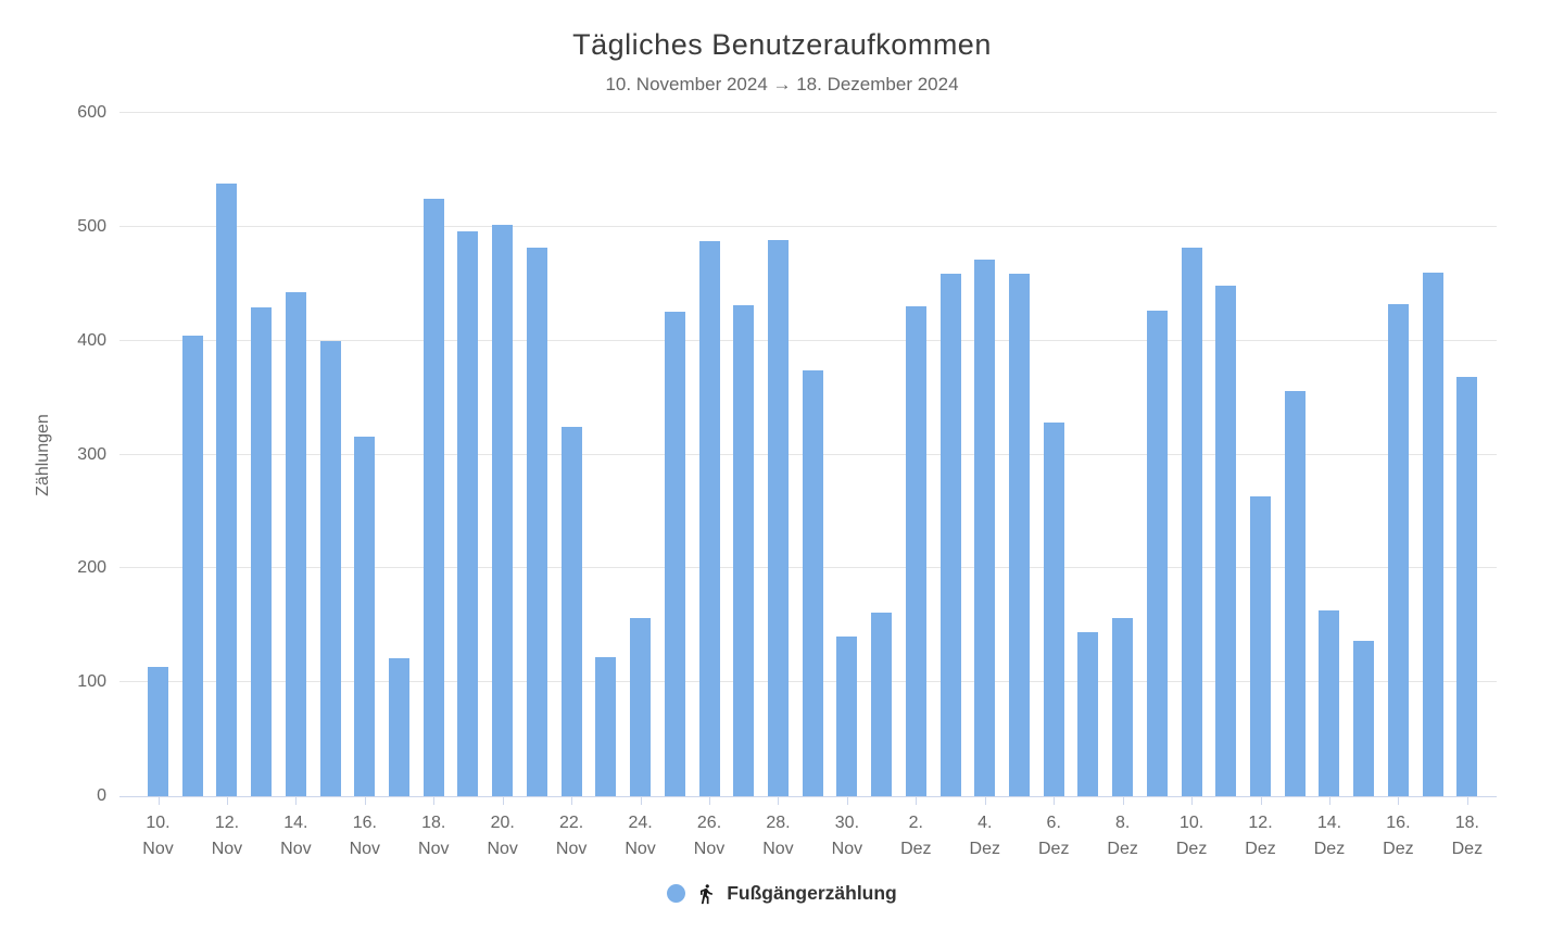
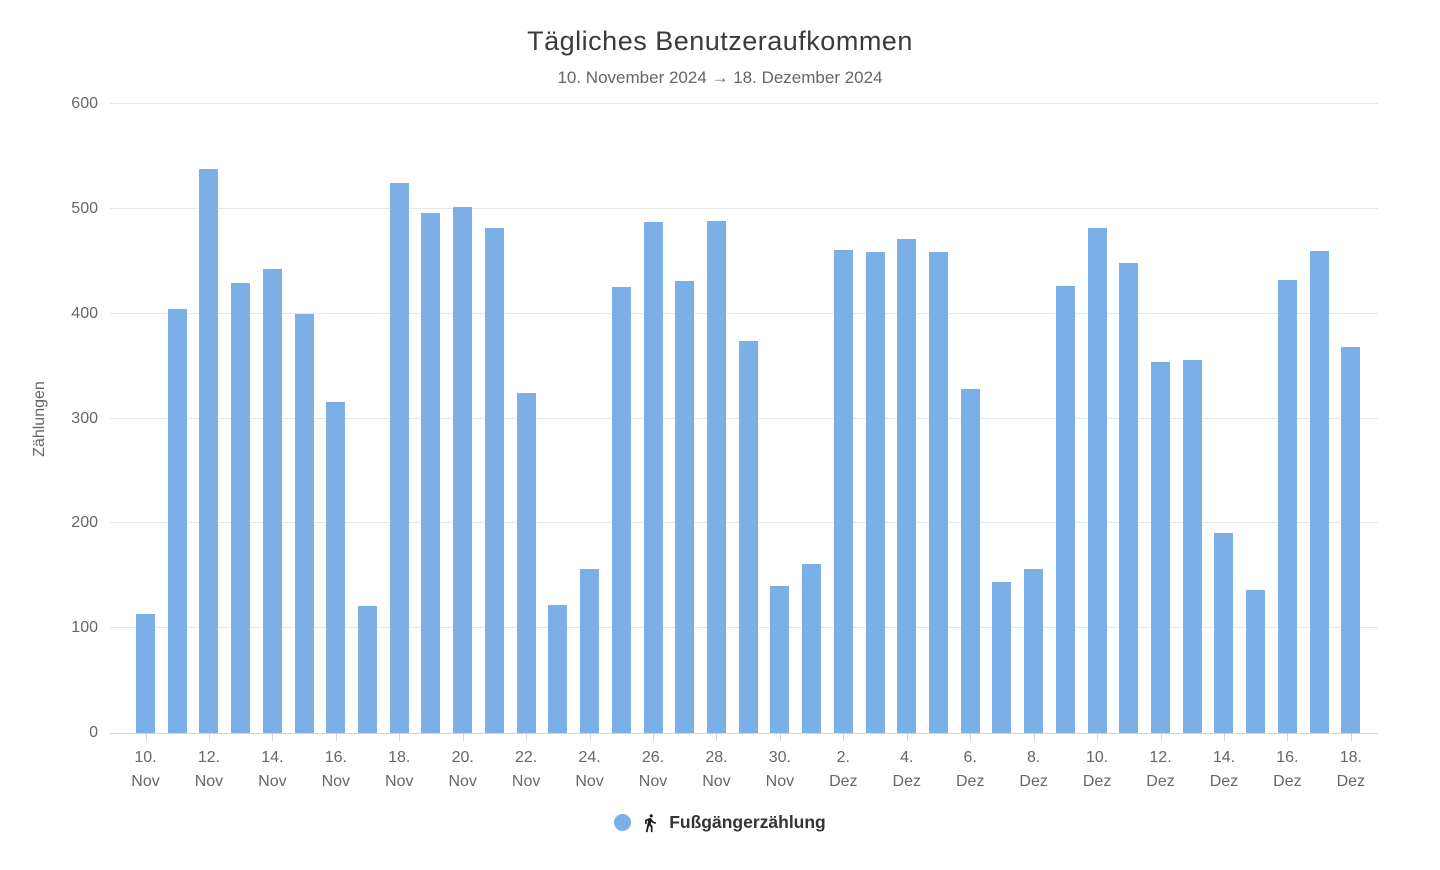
2. Dez: 430 -> 461
12. Dez: 263 -> 354
14. Dez: 163 -> 191
